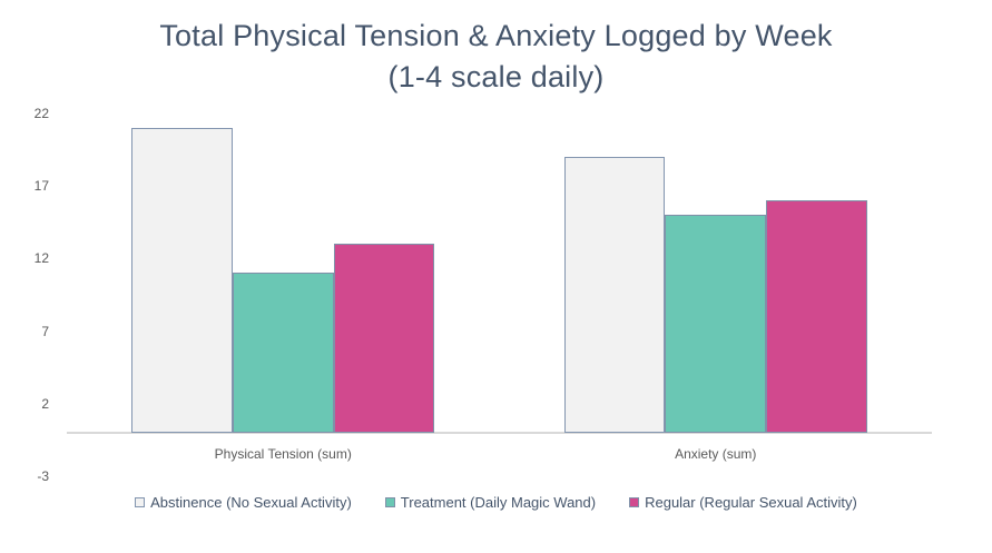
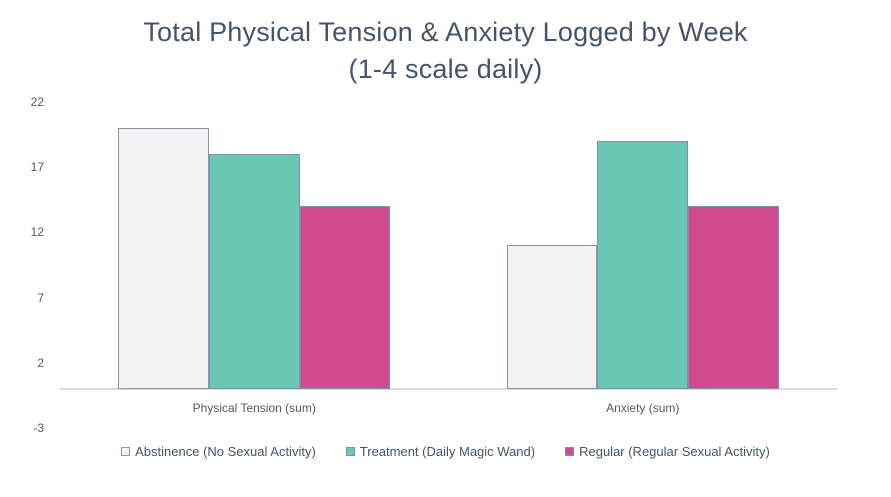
Abstinence (No Sexual Activity)/Physical Tension (sum): 21 -> 20
Treatment (Daily Magic Wand)/Physical Tension (sum): 11 -> 18
Regular (Regular Sexual Activity)/Physical Tension (sum): 13 -> 14
Abstinence (No Sexual Activity)/Anxiety (sum): 19 -> 11
Treatment (Daily Magic Wand)/Anxiety (sum): 15 -> 19
Regular (Regular Sexual Activity)/Anxiety (sum): 16 -> 14
